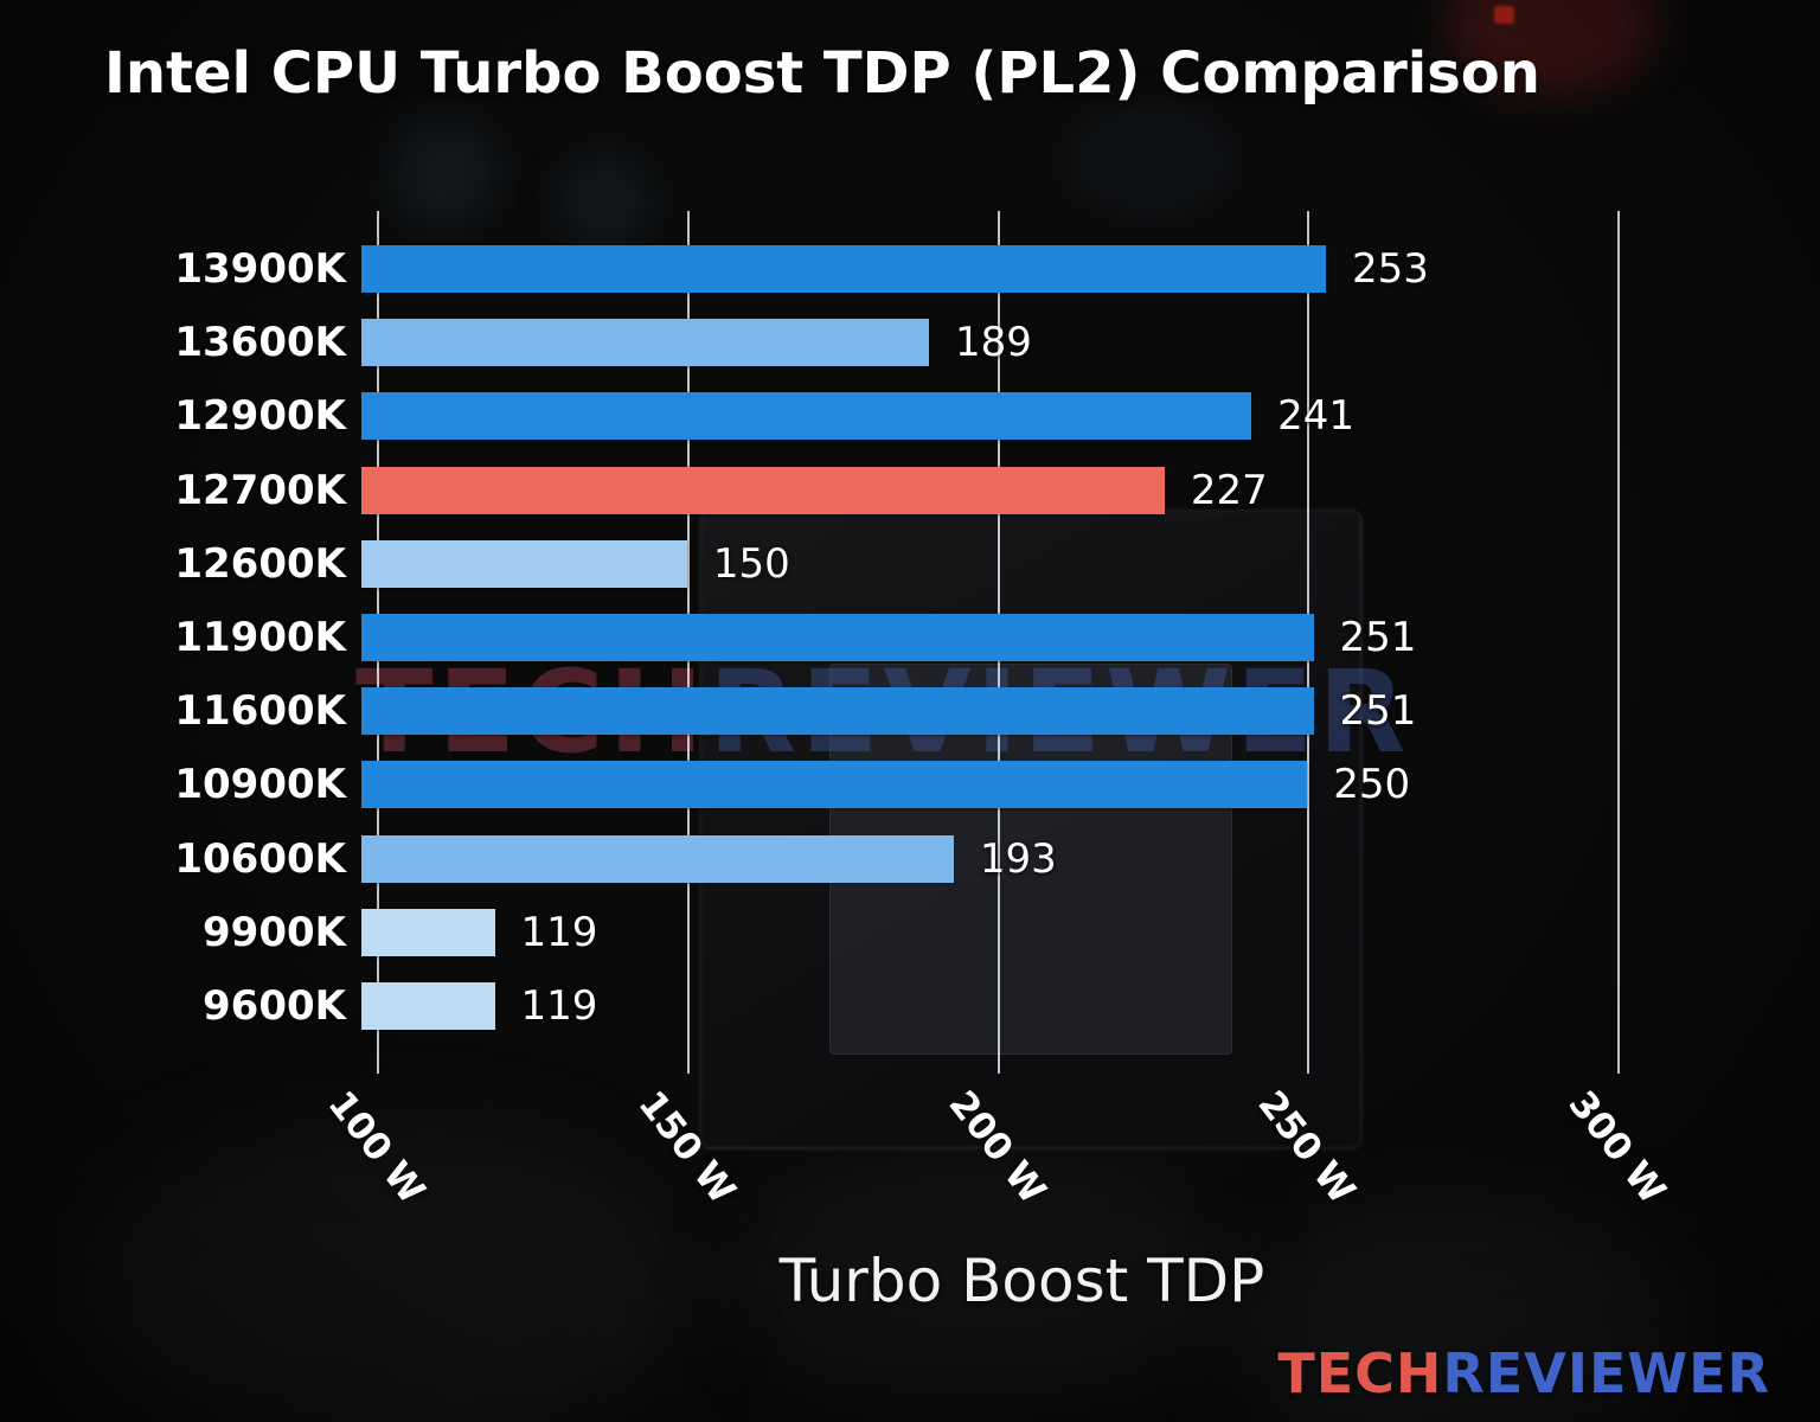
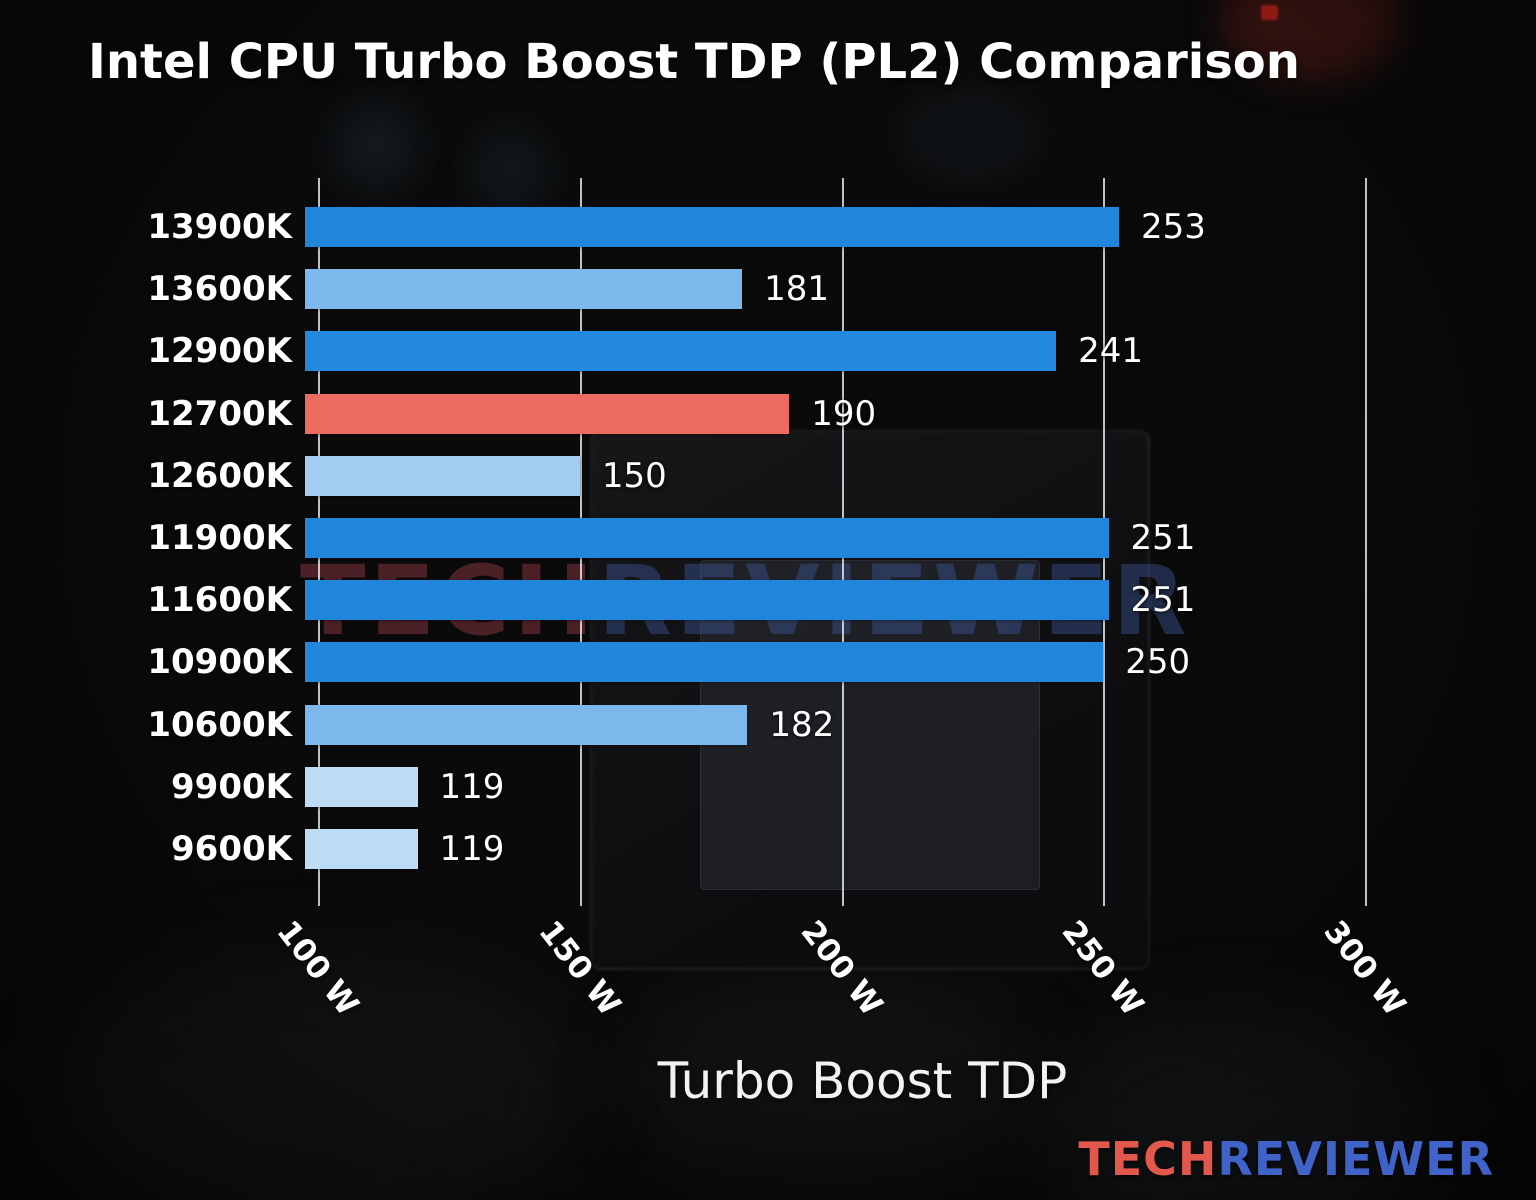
13600K: 189 -> 181
12700K: 227 -> 190
10600K: 193 -> 182
